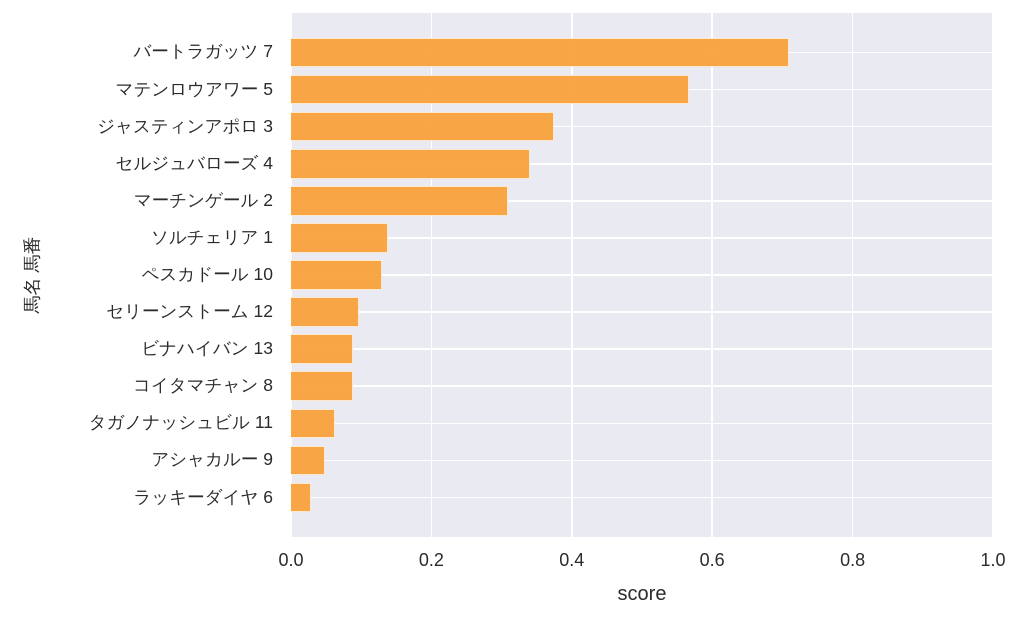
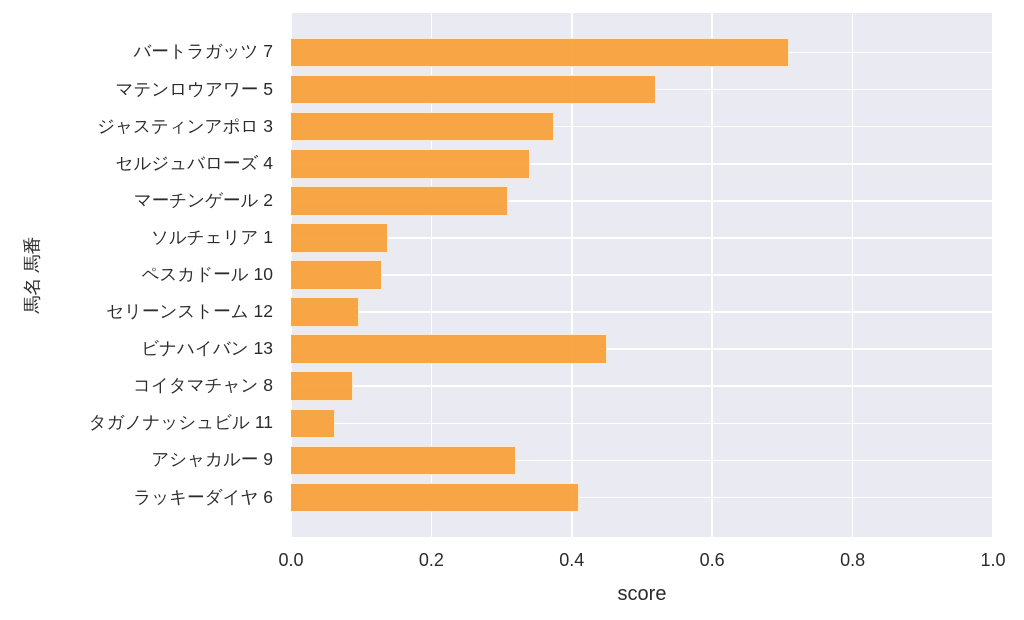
マテンロウアワー 5: 0.57 -> 0.52
ビナハイバン 13: 0.09 -> 0.45
アシャカルー 9: 0.05 -> 0.32
ラッキーダイヤ 6: 0.03 -> 0.41
